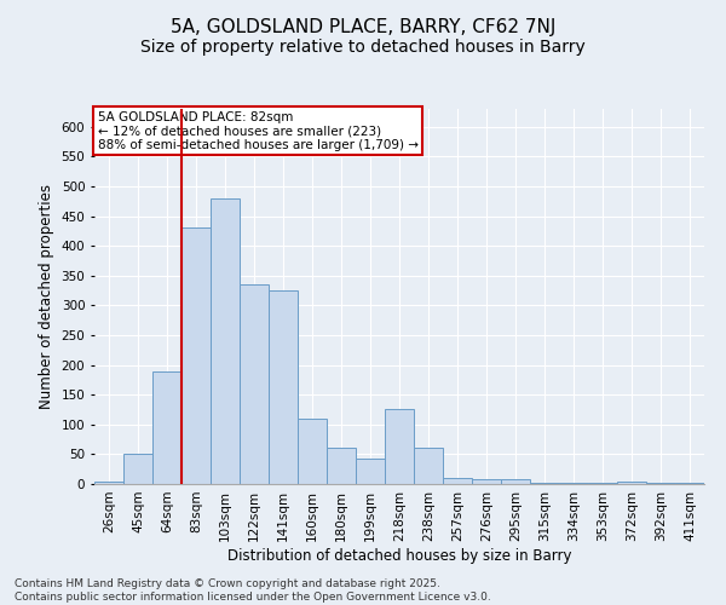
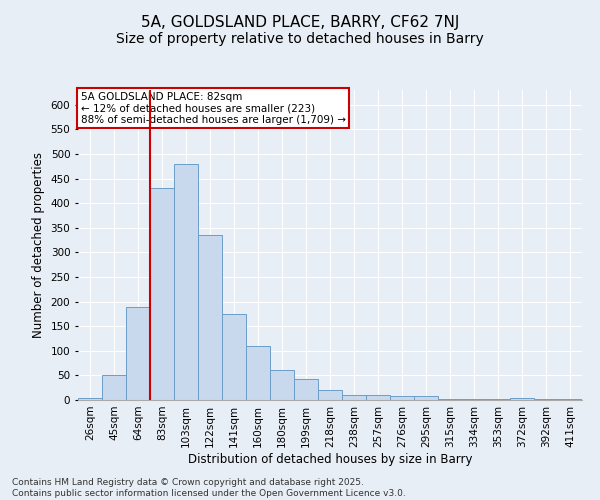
141sqm: 325 -> 175
218sqm: 125 -> 20
238sqm: 60 -> 10
